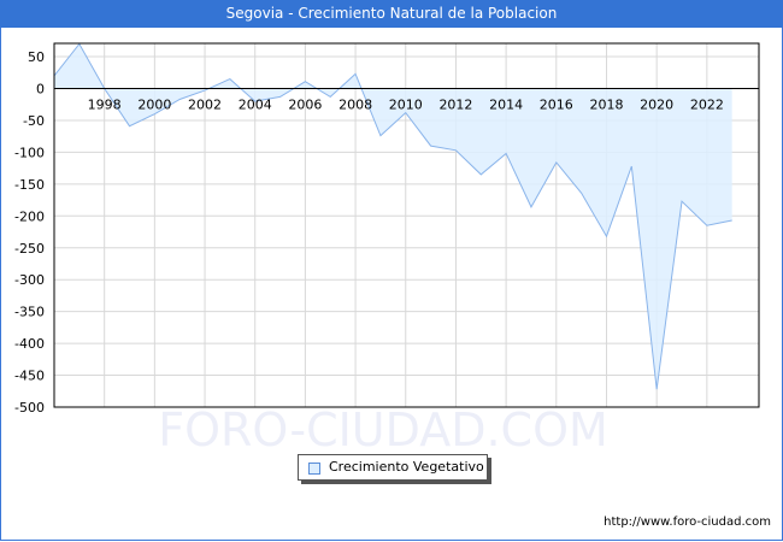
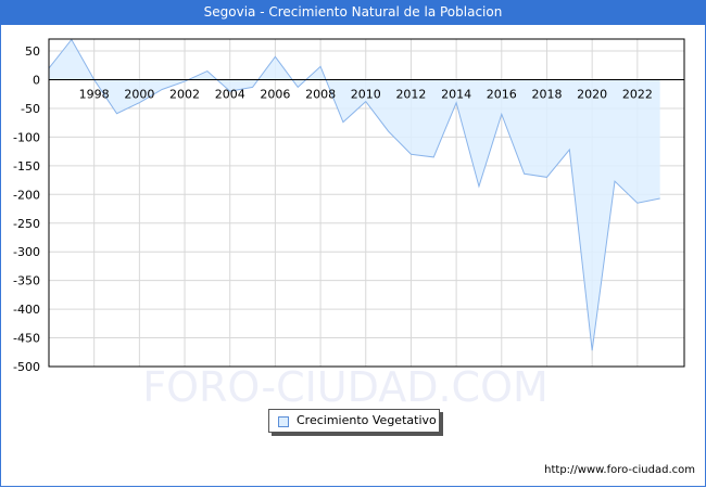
2006: 10 -> 40
2012: -100 -> -130
2014: -100 -> -40
2016: -120 -> -60
2018: -230 -> -170
